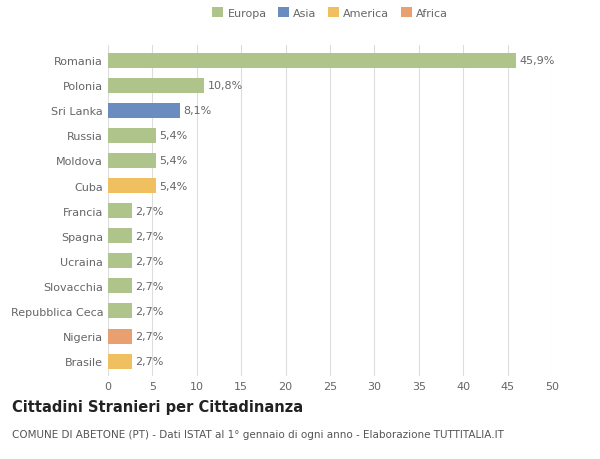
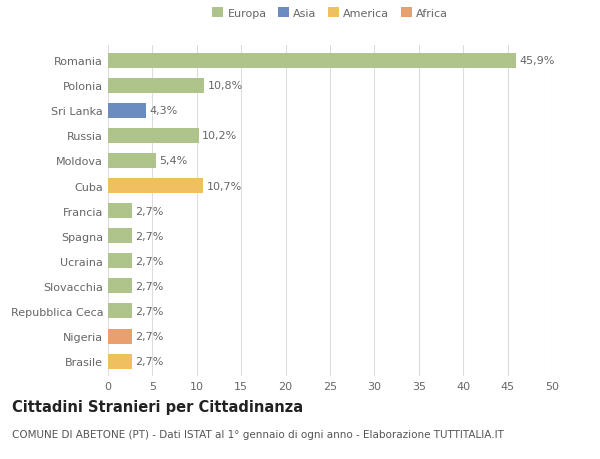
Sri Lanka: 8,1% -> 4,3%
Russia: 5,4% -> 10,2%
Cuba: 5,4% -> 10,7%
